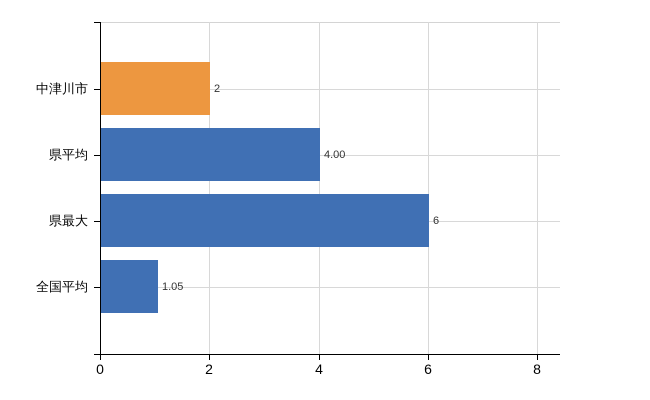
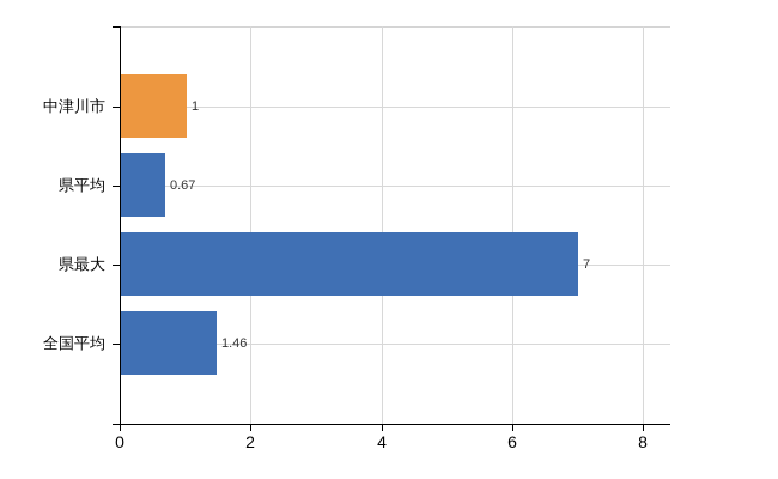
中津川市: 2 -> 1
県平均: 4.00 -> 0.67
県最大: 6 -> 7
全国平均: 1.05 -> 1.46
